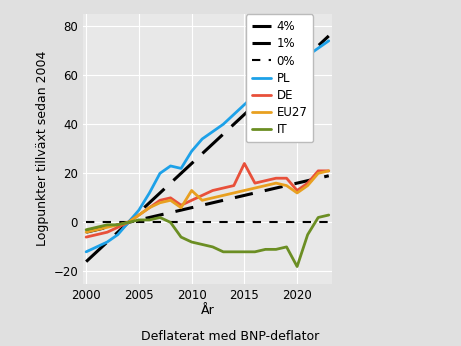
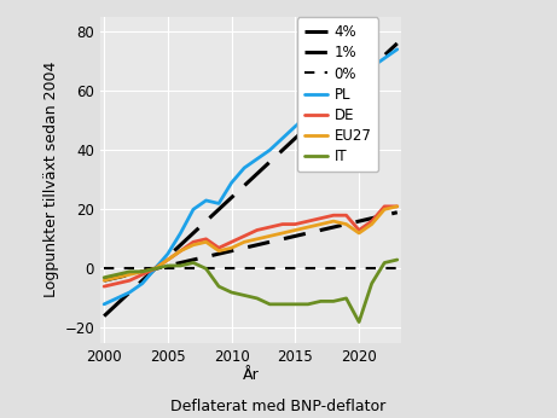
EU27/2010: 13 -> 7
DE/2015: 24 -> 15
